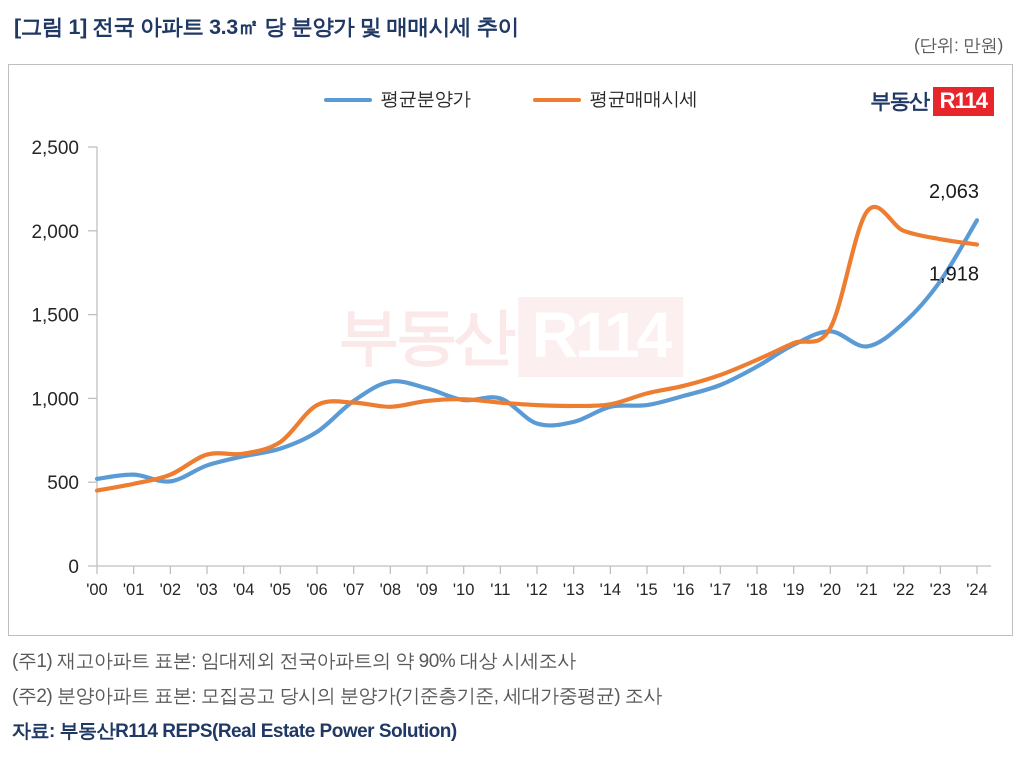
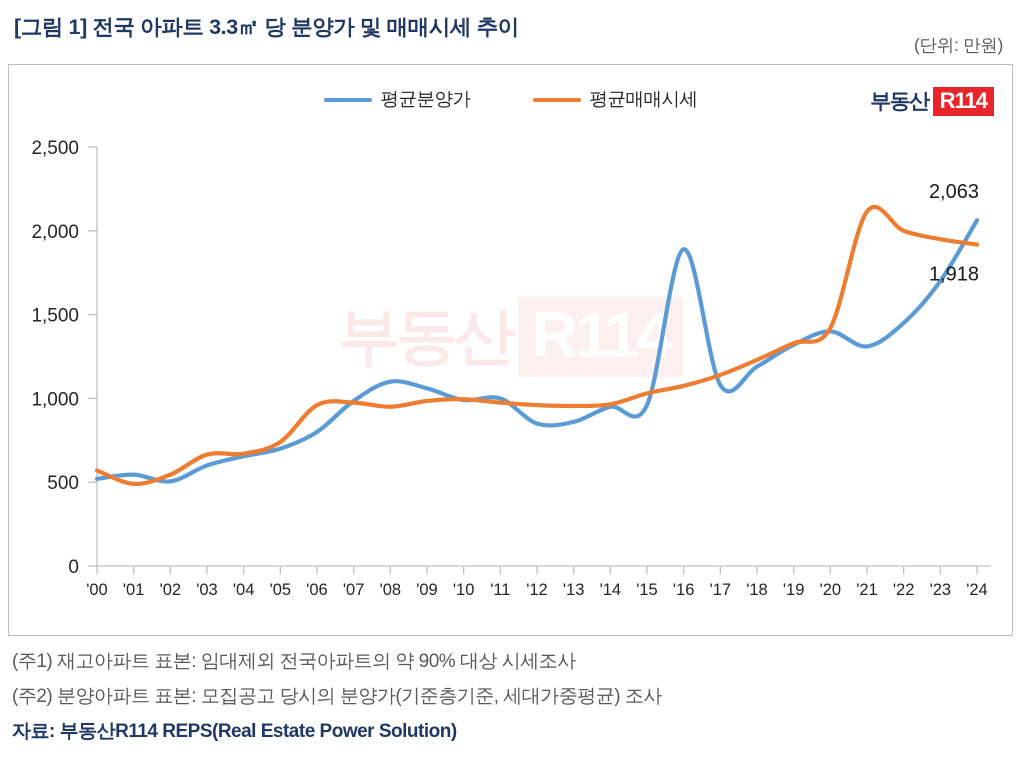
평균매매시세/'00: 450 -> 570
평균분양가/'16: 1020 -> 1890
